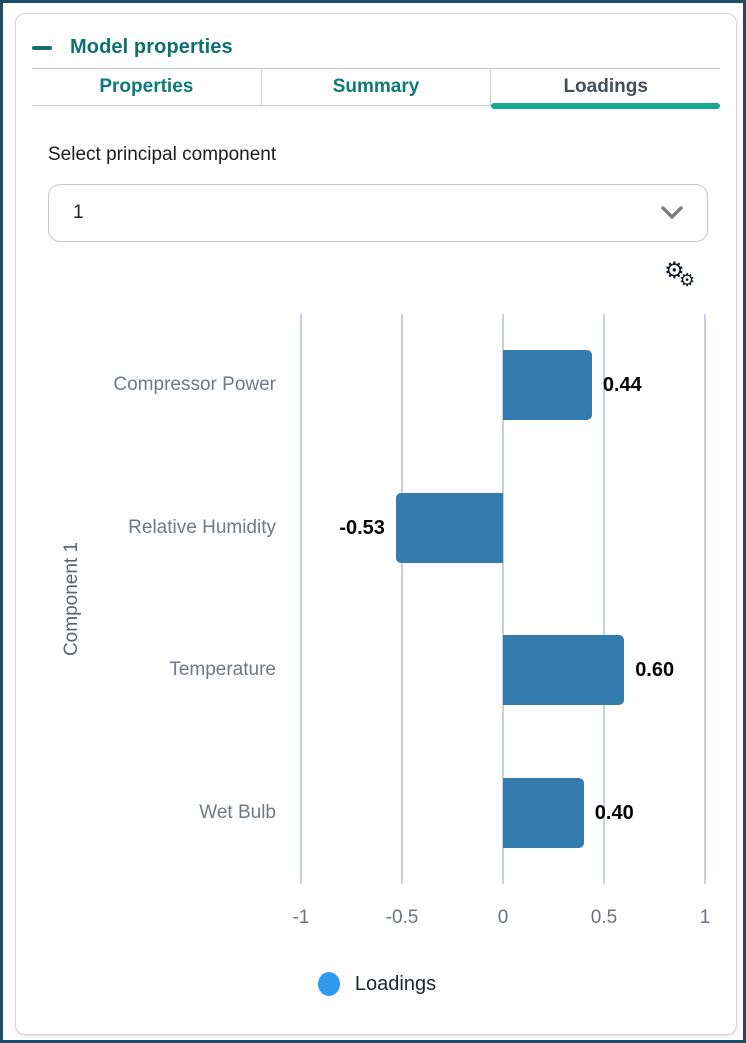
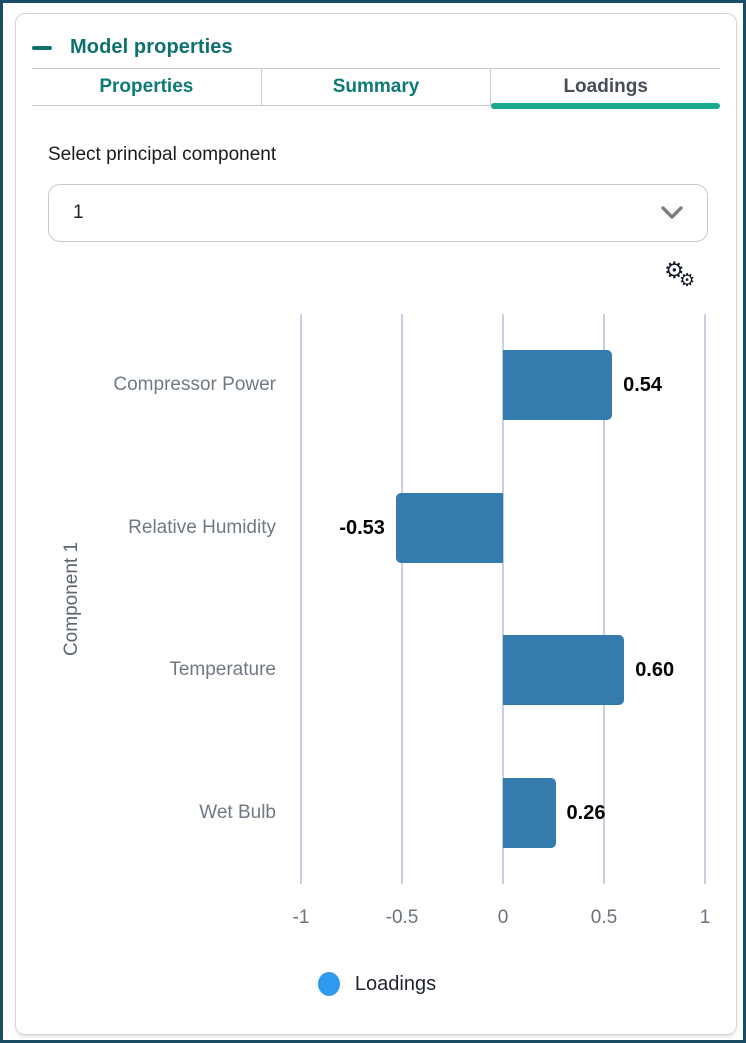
Compressor Power: 0.44 -> 0.54
Wet Bulb: 0.40 -> 0.26
